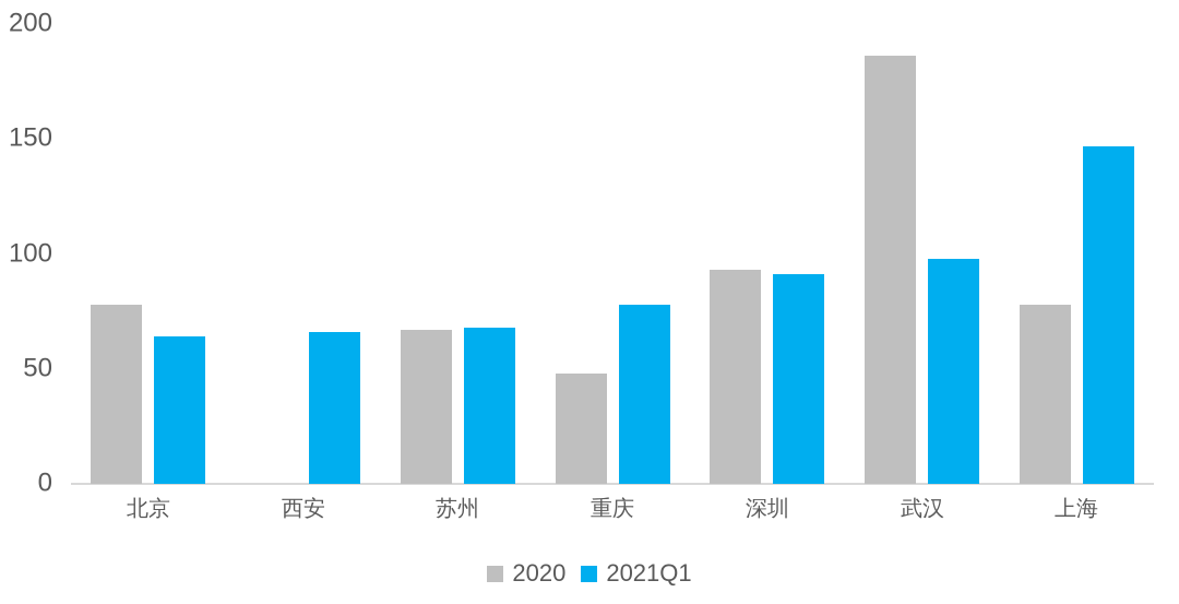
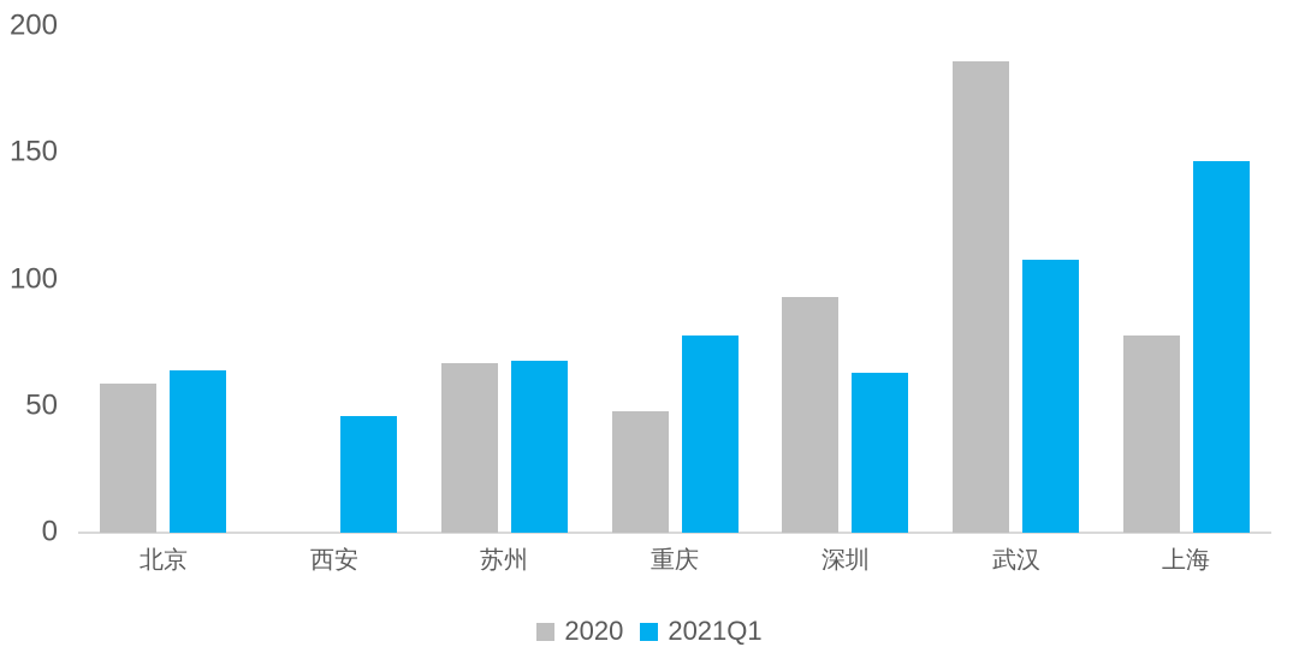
2020/北京: 78 -> 59
2021Q1/西安: 66 -> 46
2021Q1/深圳: 91 -> 63
2021Q1/武汉: 98 -> 108
